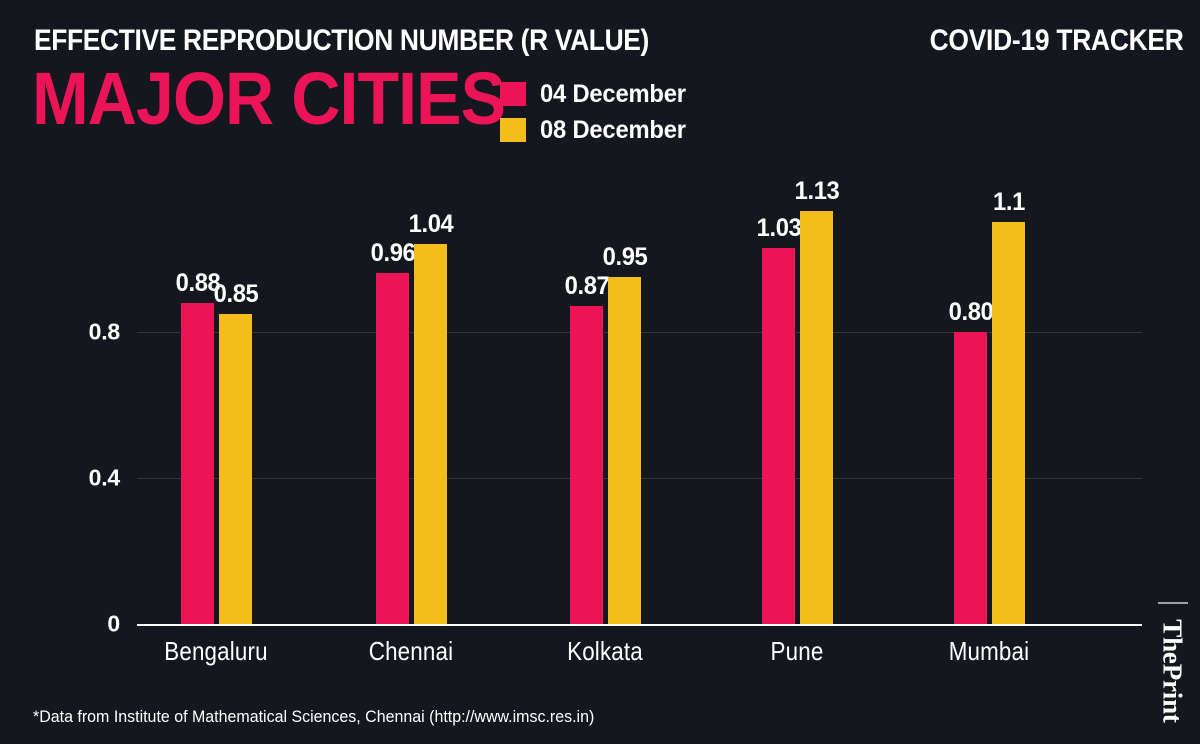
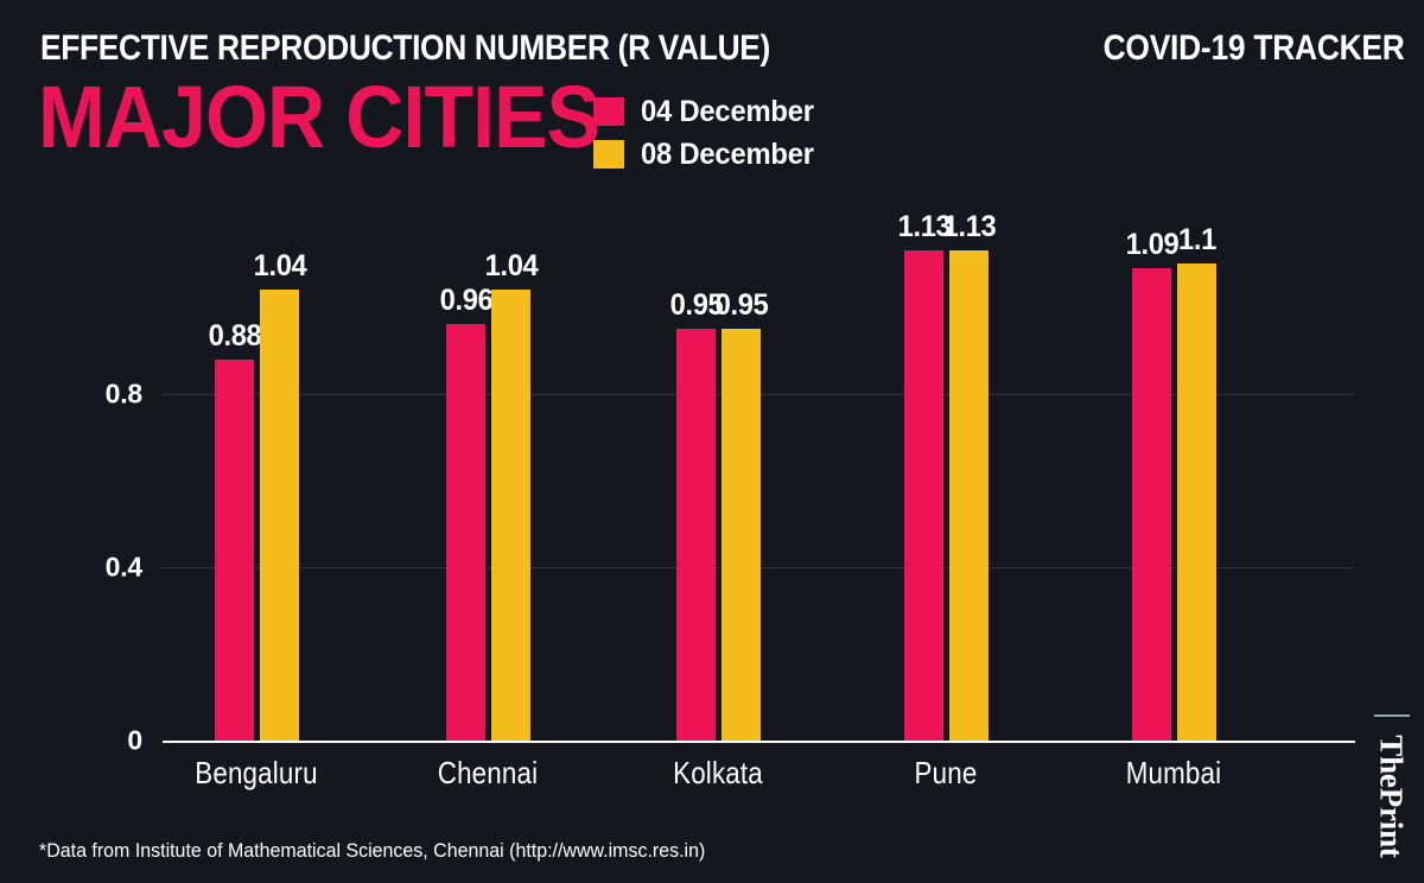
08 December/Bengaluru: 0.85 -> 1.04
04 December/Kolkata: 0.87 -> 0.95
04 December/Pune: 1.03 -> 1.13
04 December/Mumbai: 0.80 -> 1.09
